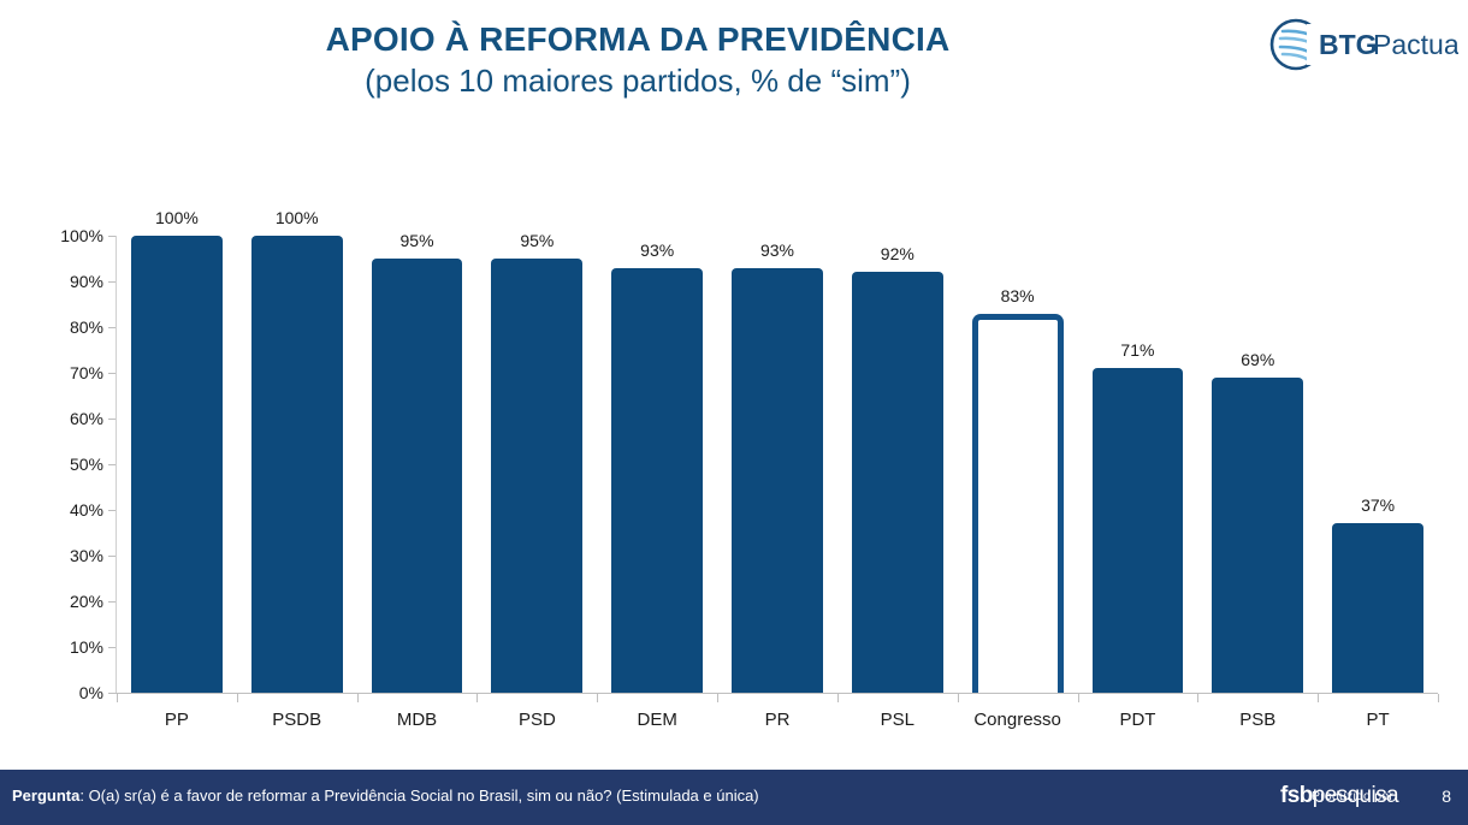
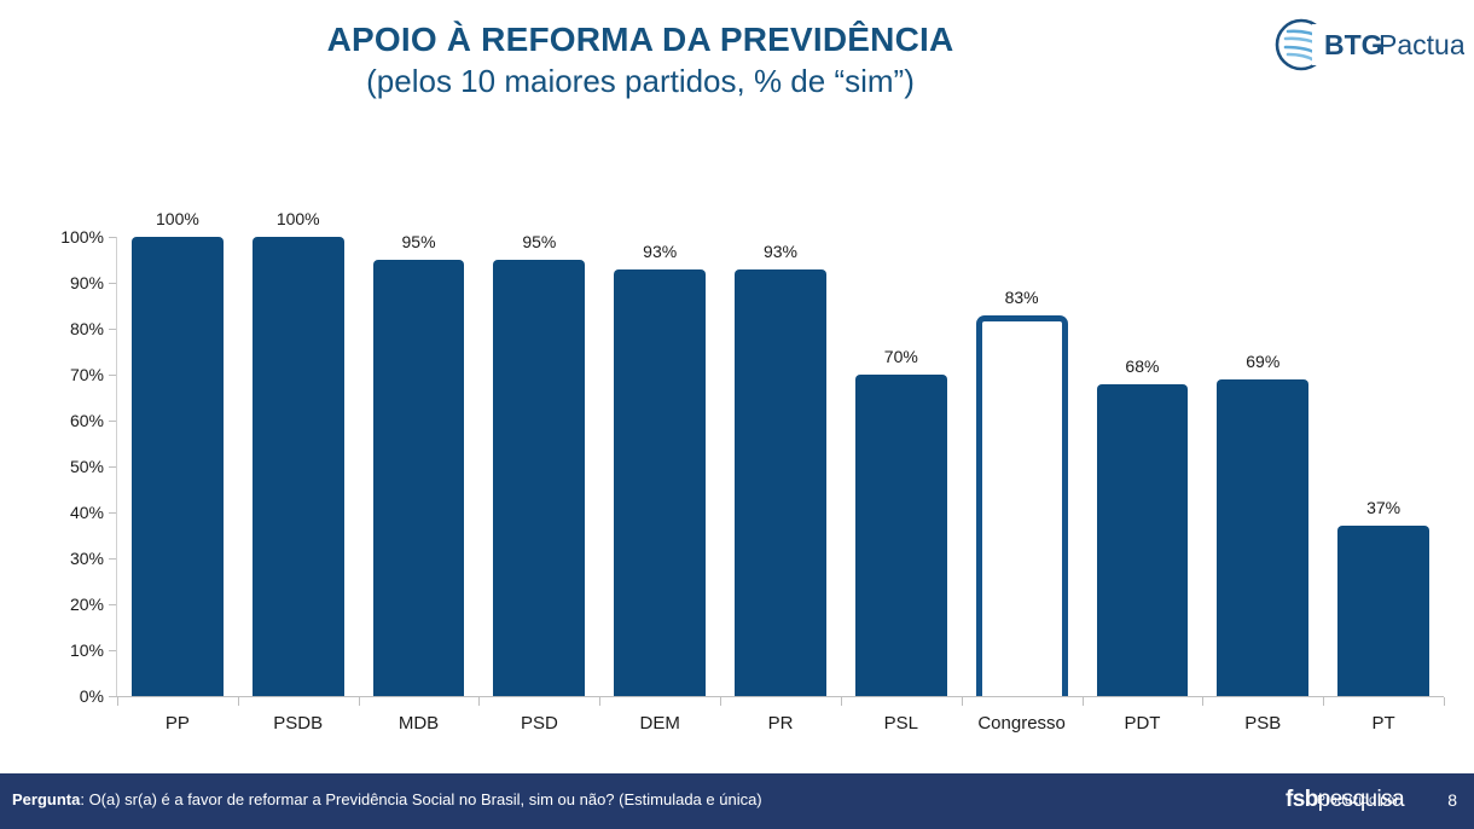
PSL: 92% -> 70%
PDT: 71% -> 68%
